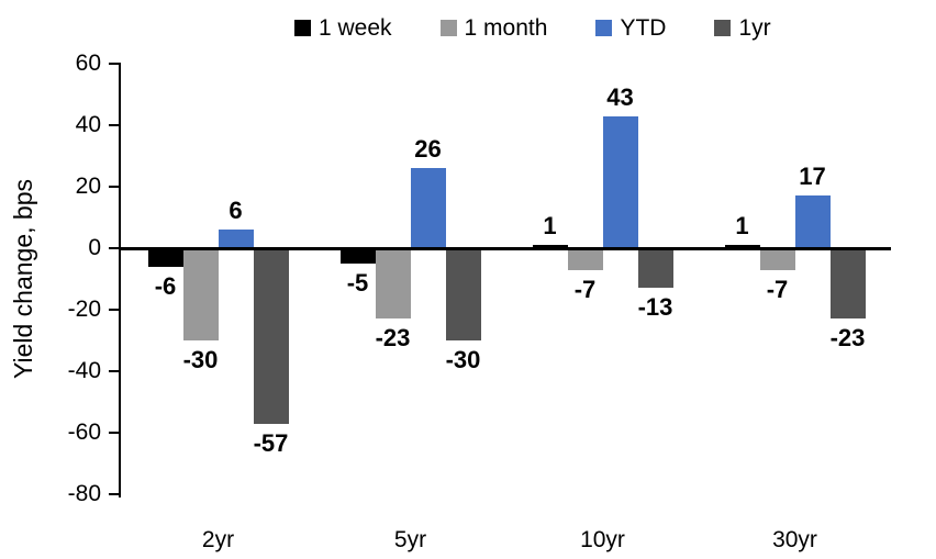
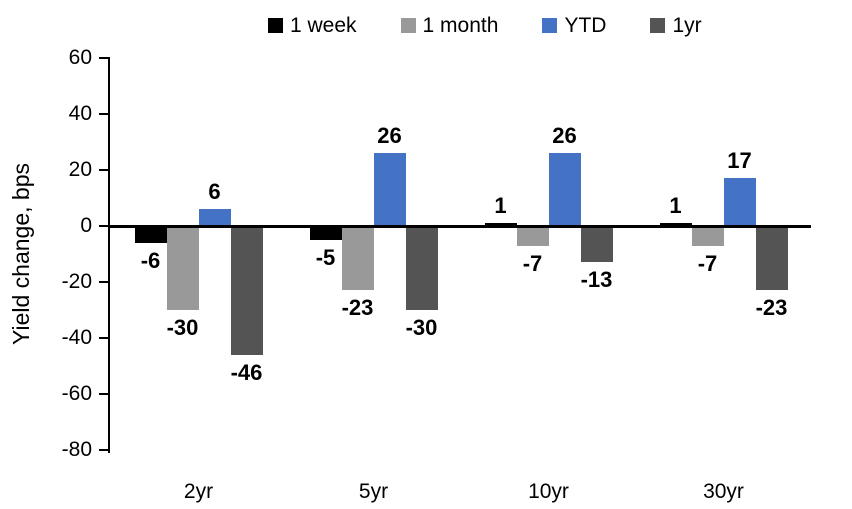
1yr/2yr: -57 -> -46
YTD/10yr: 43 -> 26
